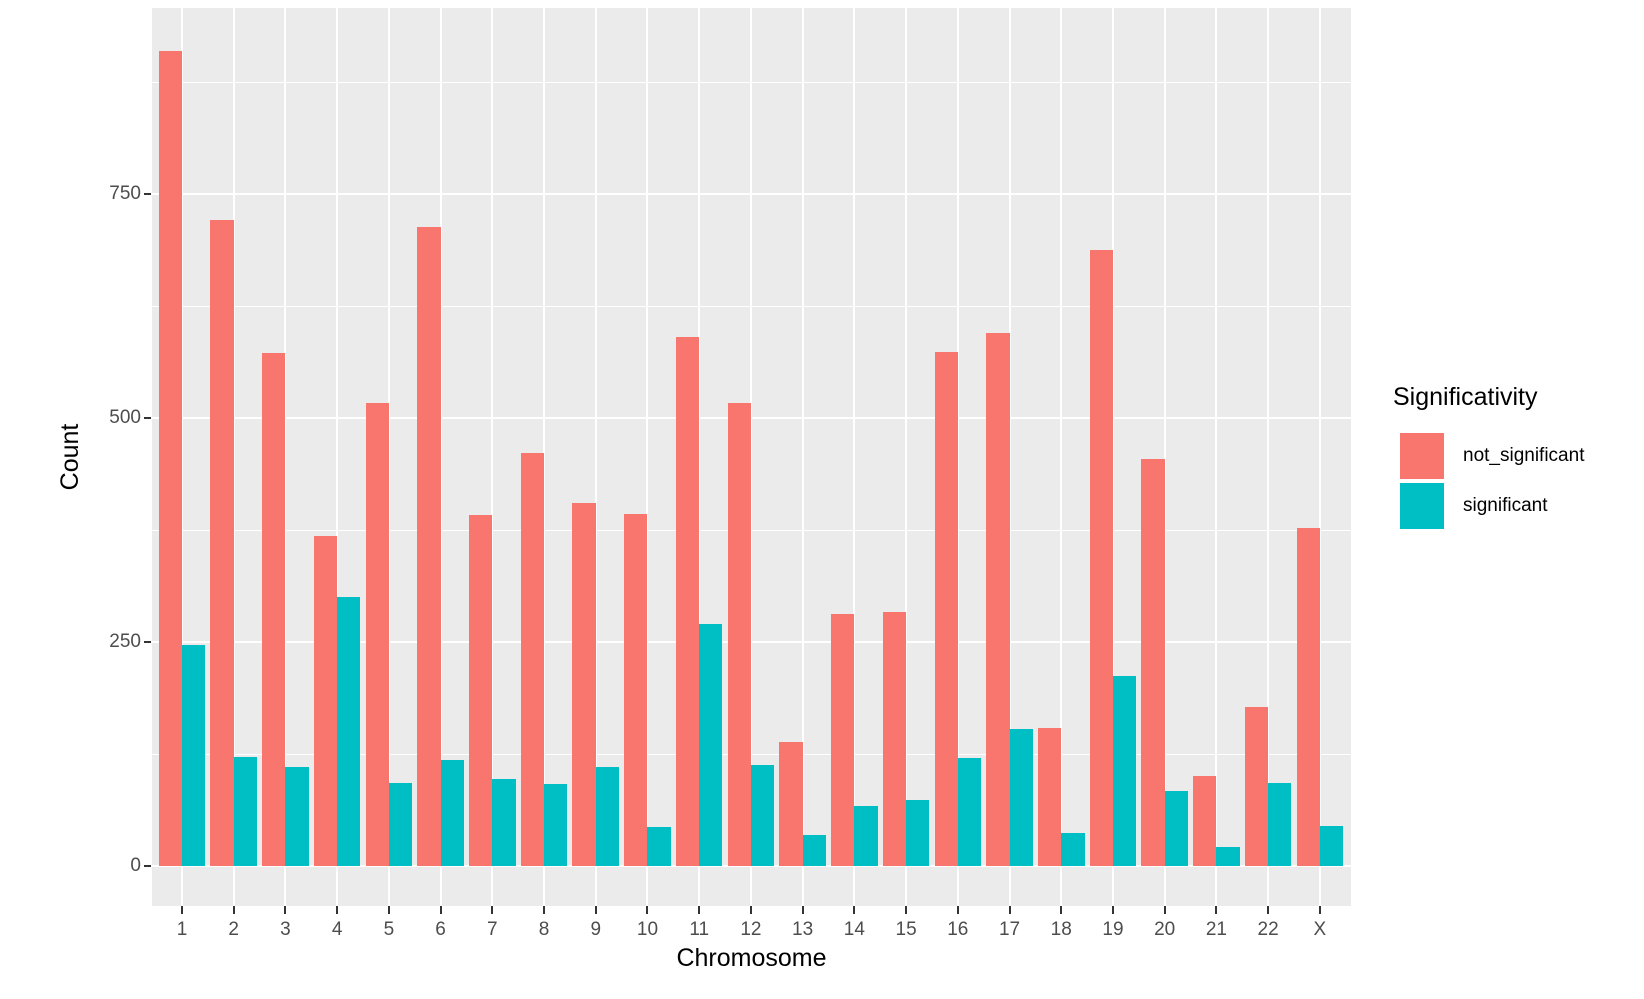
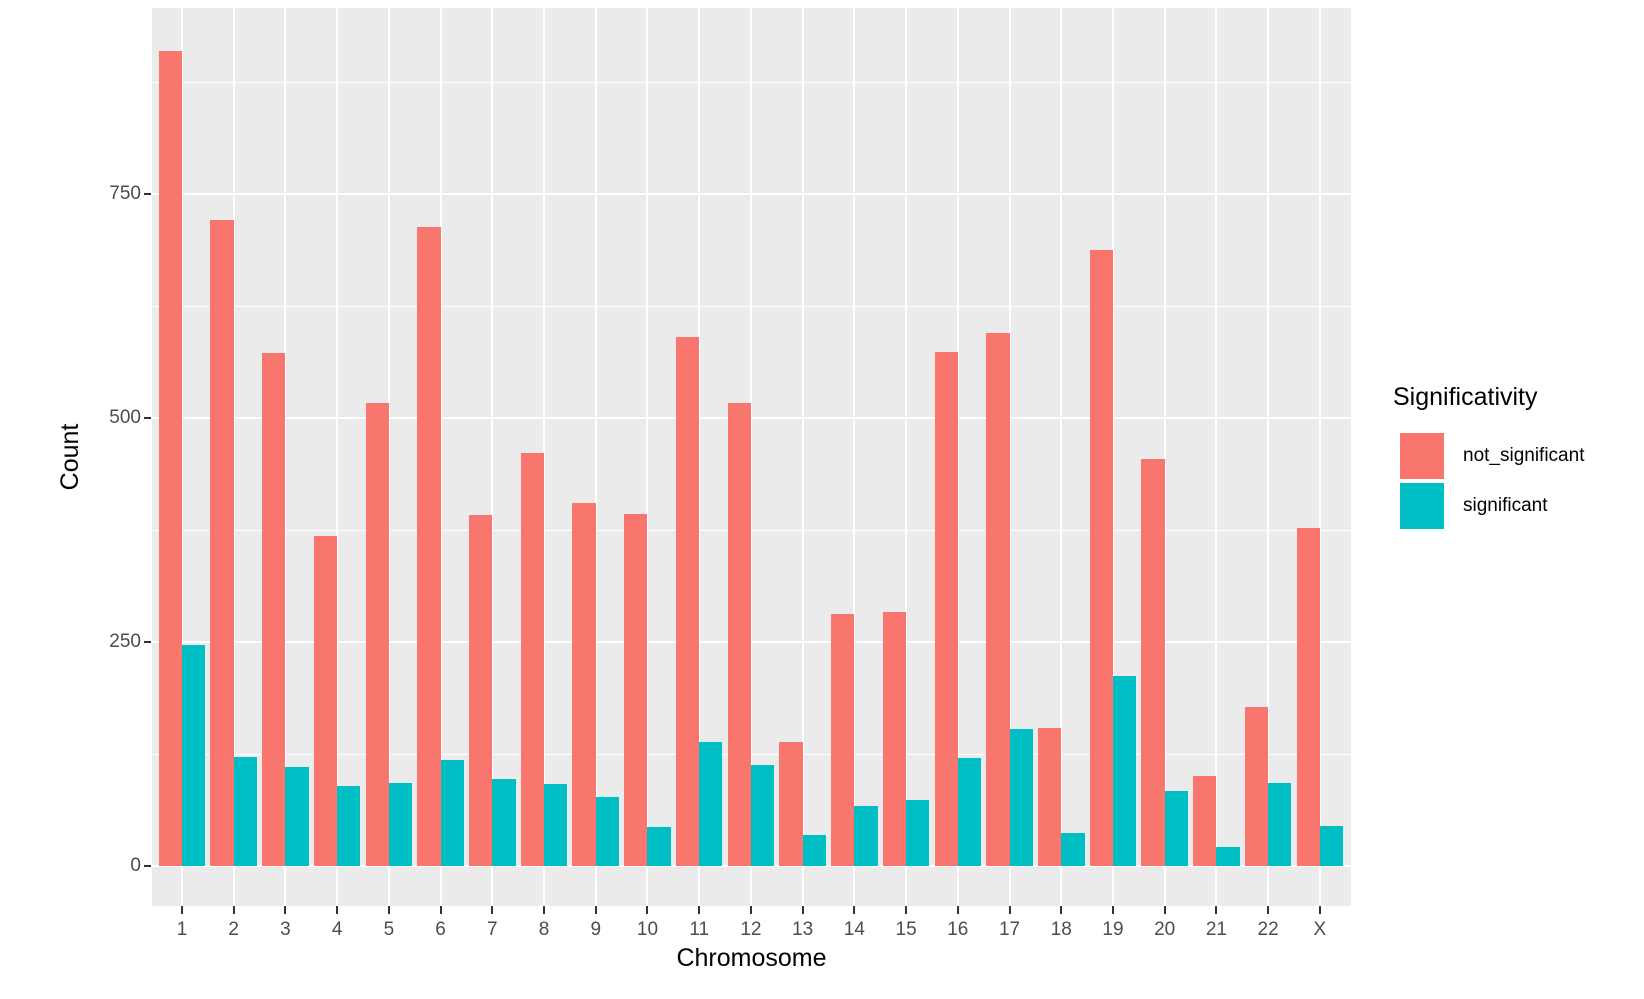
significant/4: 300 -> 90
significant/9: 110 -> 80
significant/11: 270 -> 140
